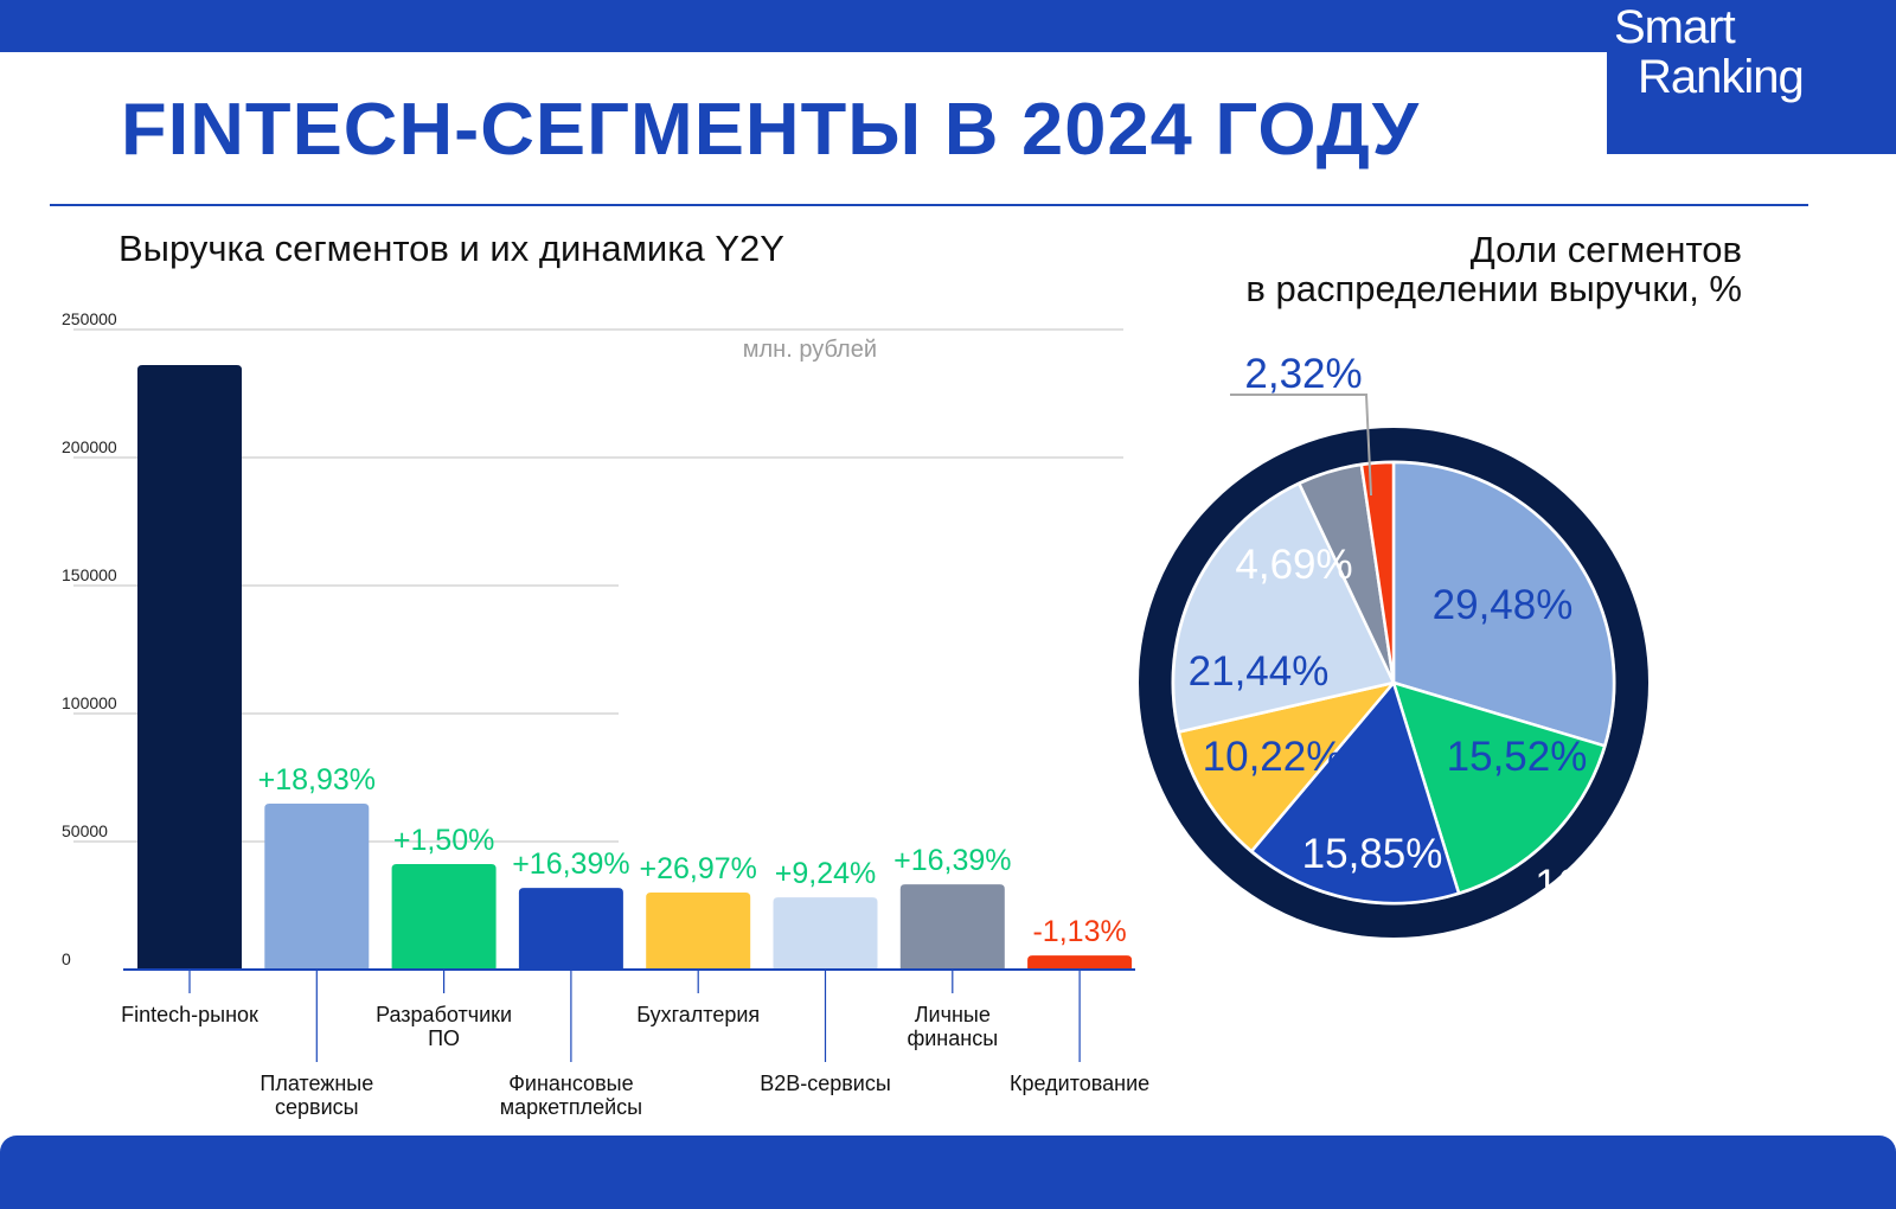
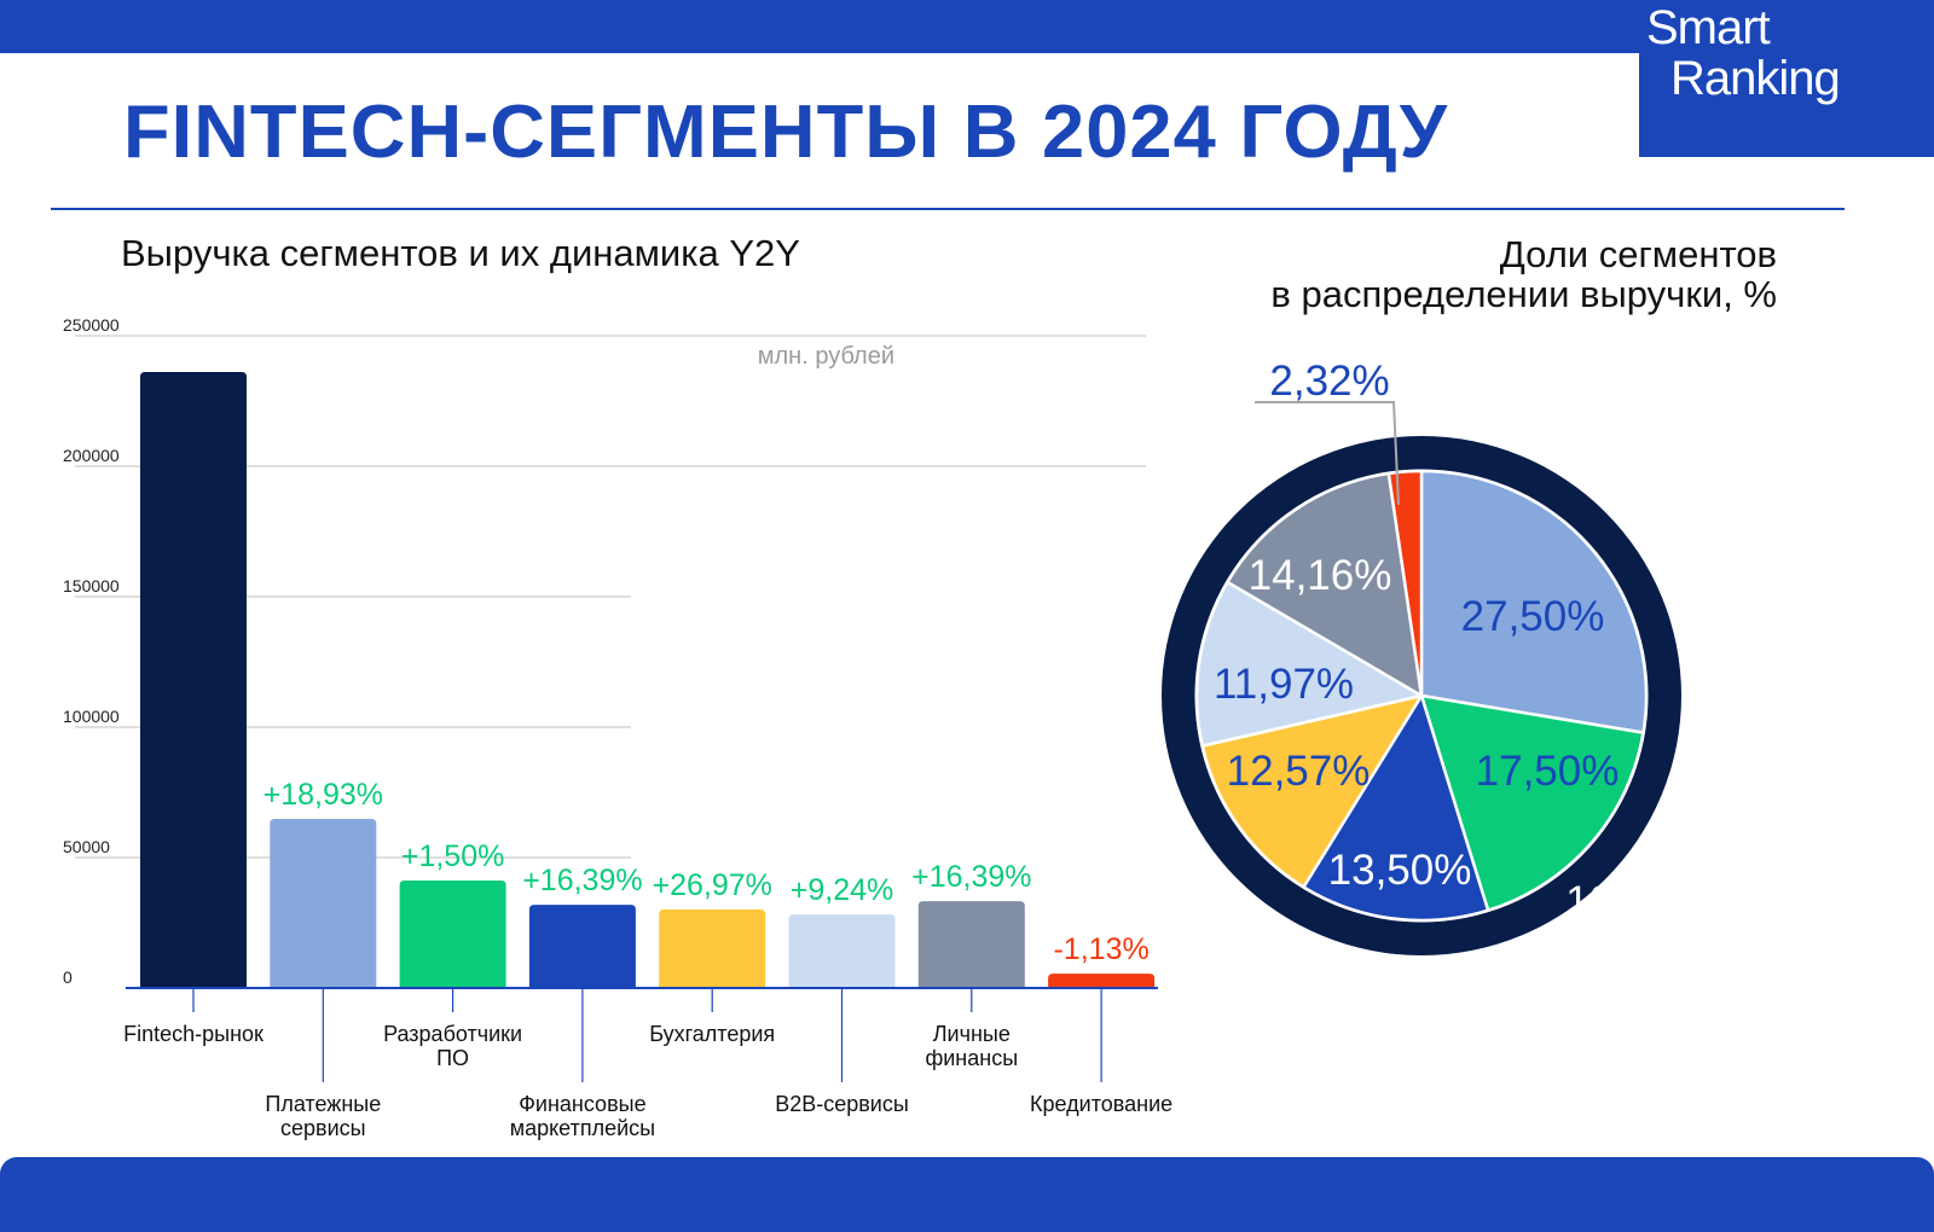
Доли сегментов в распределении выручки, %/Платежные сервисы: 29,48% -> 27,50%
Доли сегментов в распределении выручки, %/Разработчики ПО: 15,52% -> 17,50%
Доли сегментов в распределении выручки, %/Финансовые маркетплейсы: 15,85% -> 13,50%
Доли сегментов в распределении выручки, %/Бухгалтерия: 10,22% -> 12,57%
Доли сегментов в распределении выручки, %/B2B-сервисы: 21,44% -> 11,97%
Доли сегментов в распределении выручки, %/Личные финансы: 4,69% -> 14,16%
